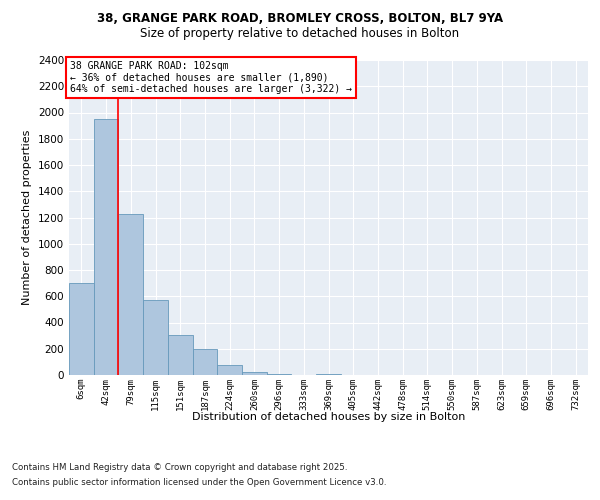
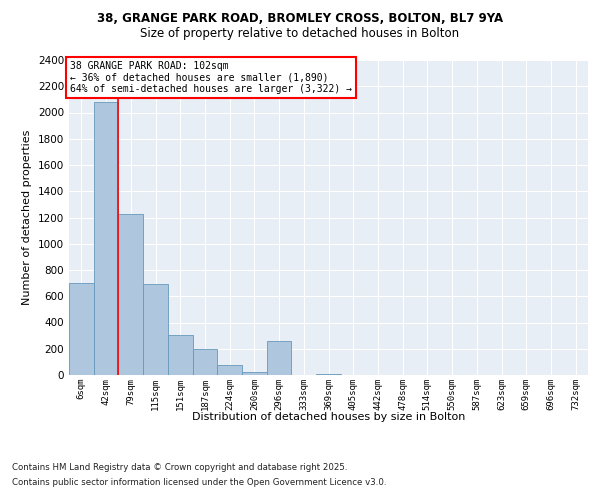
42sqm: 1950 -> 2080
115sqm: 570 -> 690
296sqm: 10 -> 260
